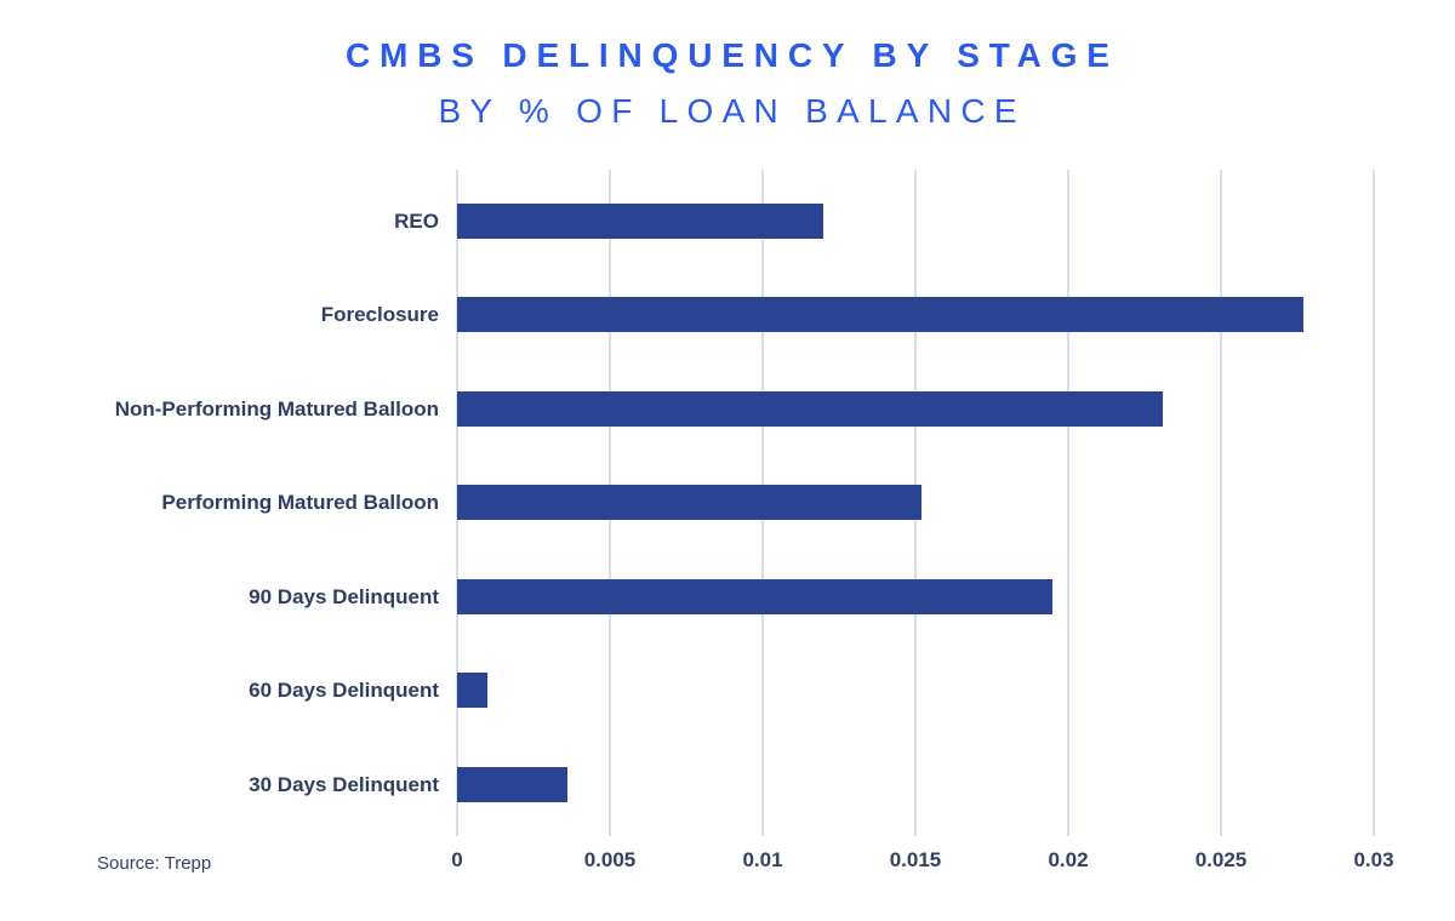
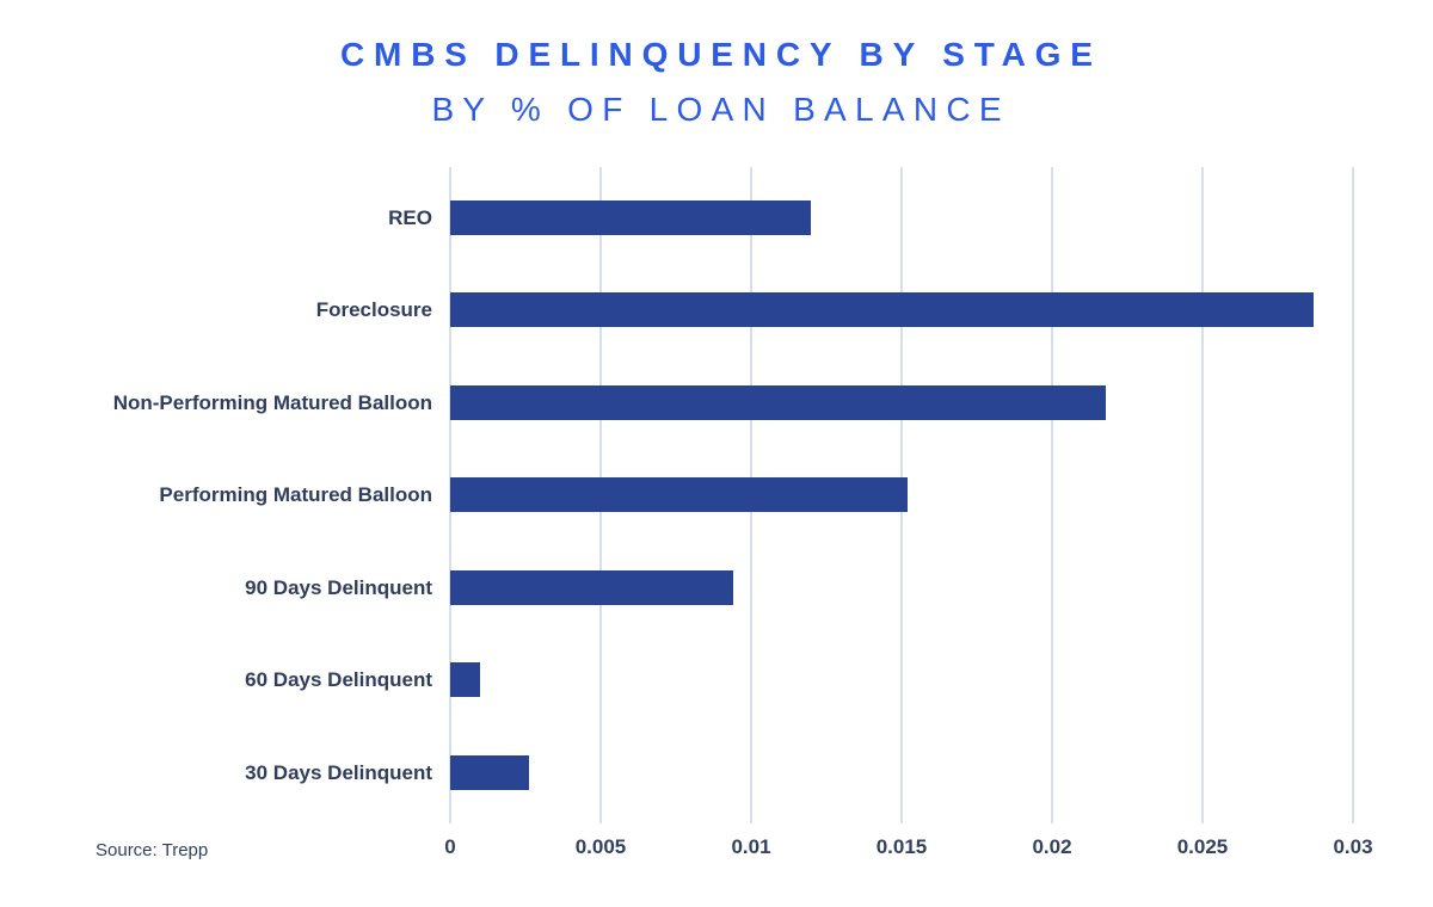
Foreclosure: 0.0277 -> 0.0287
Non-Performing Matured Balloon: 0.0231 -> 0.0218
90 Days Delinquent: 0.0195 -> 0.0094
30 Days Delinquent: 0.0036 -> 0.0026
